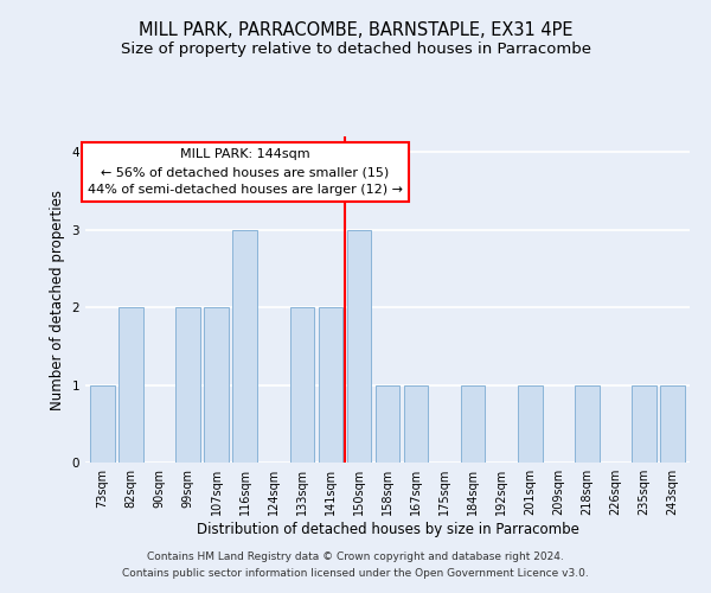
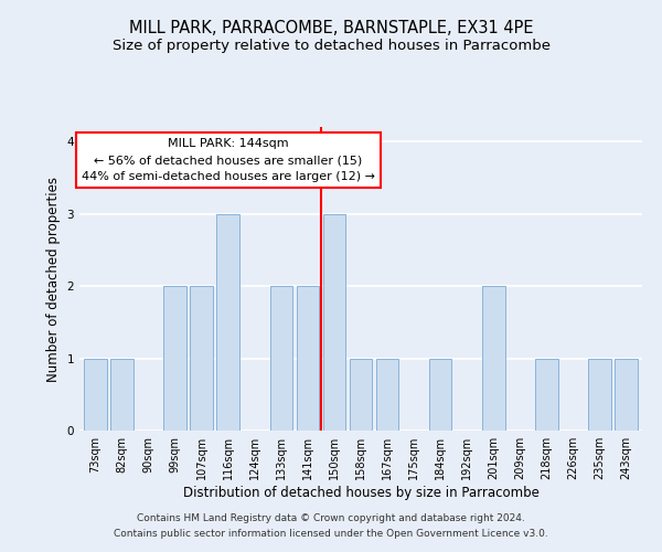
82sqm: 2 -> 1
201sqm: 1 -> 2
